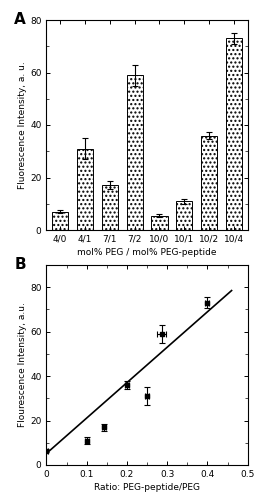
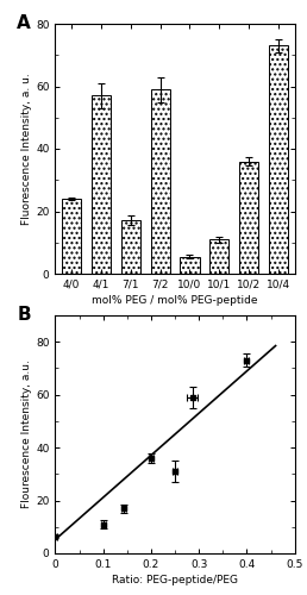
4/0: 7.0 -> 24.0
4/1: 31.0 -> 57.0
